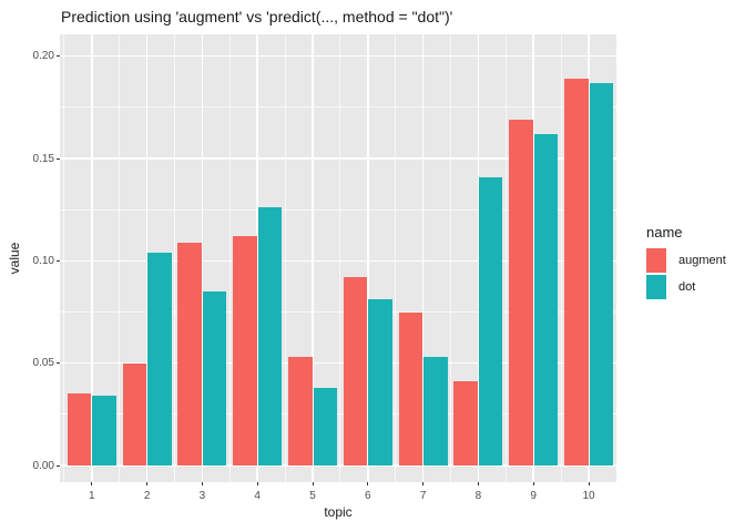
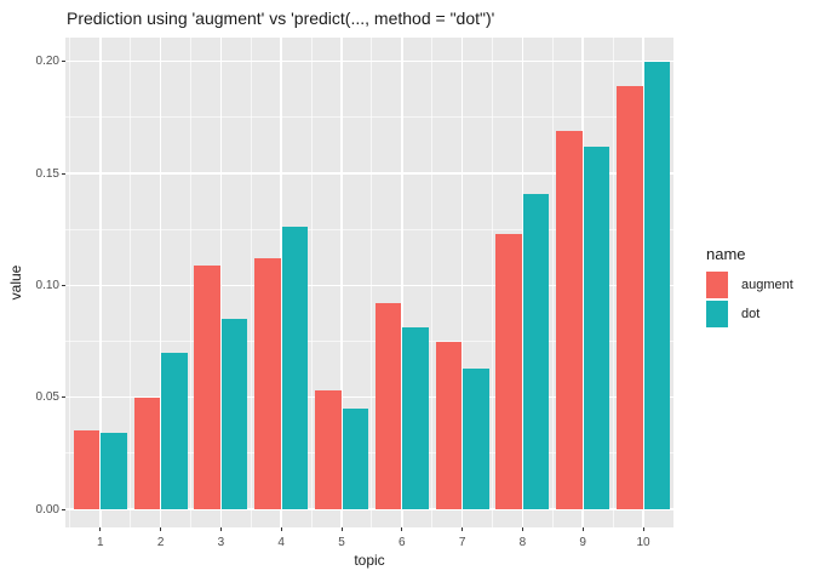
dot/2: 0.104 -> 0.070
dot/5: 0.038 -> 0.045
dot/7: 0.053 -> 0.063
augment/8: 0.041 -> 0.123
dot/10: 0.187 -> 0.200
